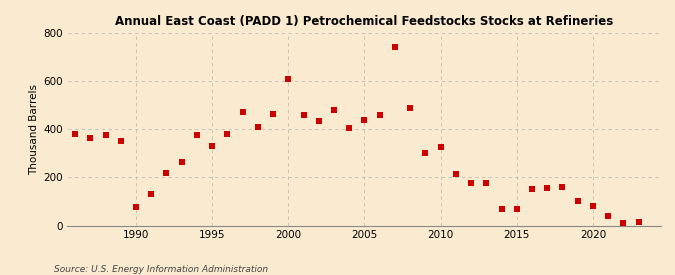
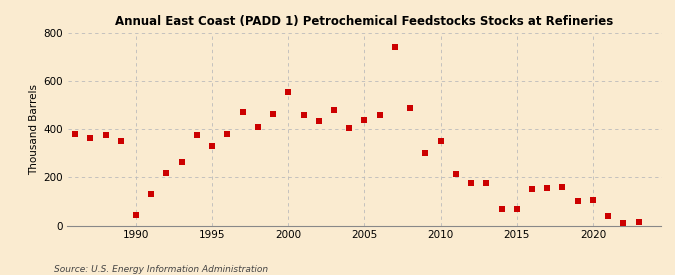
1990: 75 -> 45
2000: 610 -> 555
2010: 325 -> 350
2020: 80 -> 105
